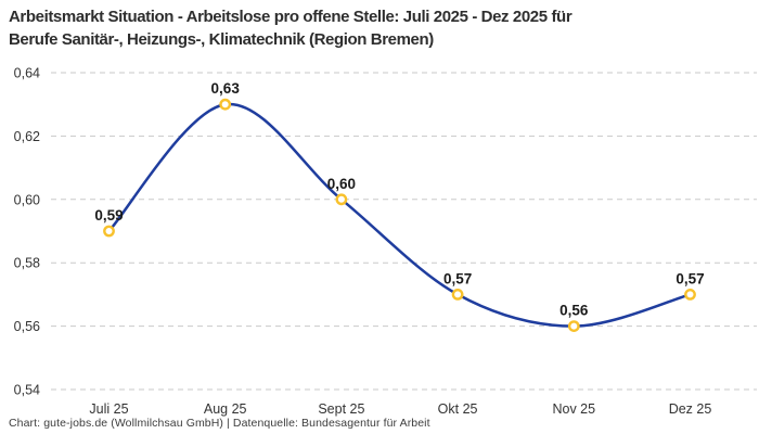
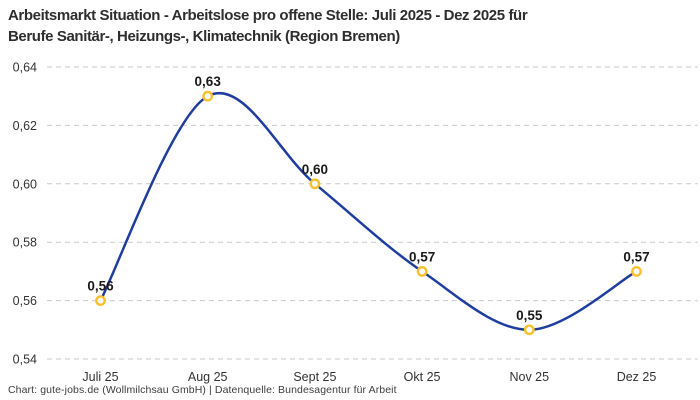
Juli 25: 0,59 -> 0,56
Nov 25: 0,56 -> 0,55
